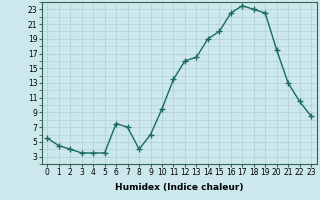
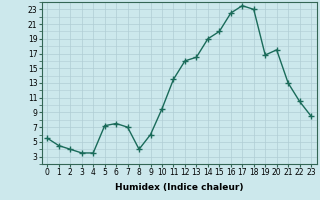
5: 3.5 -> 7.2
19: 22.5 -> 16.8
